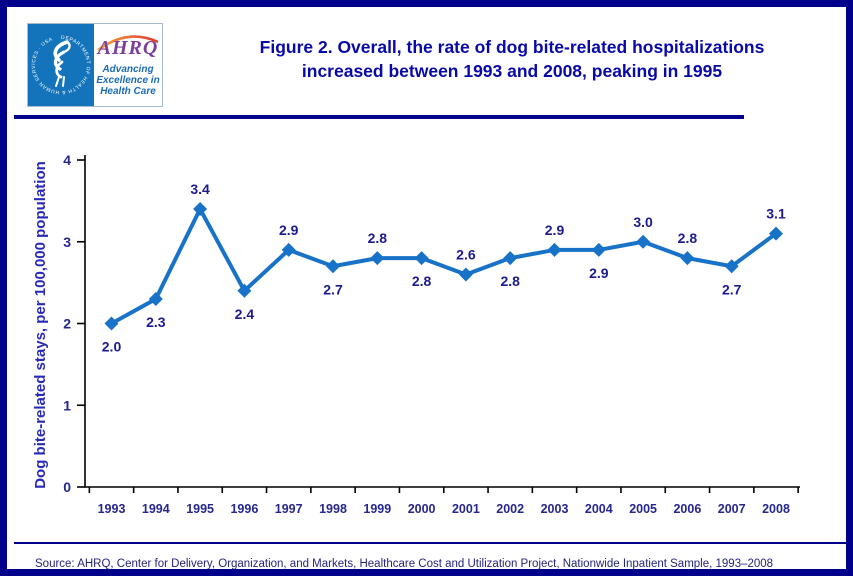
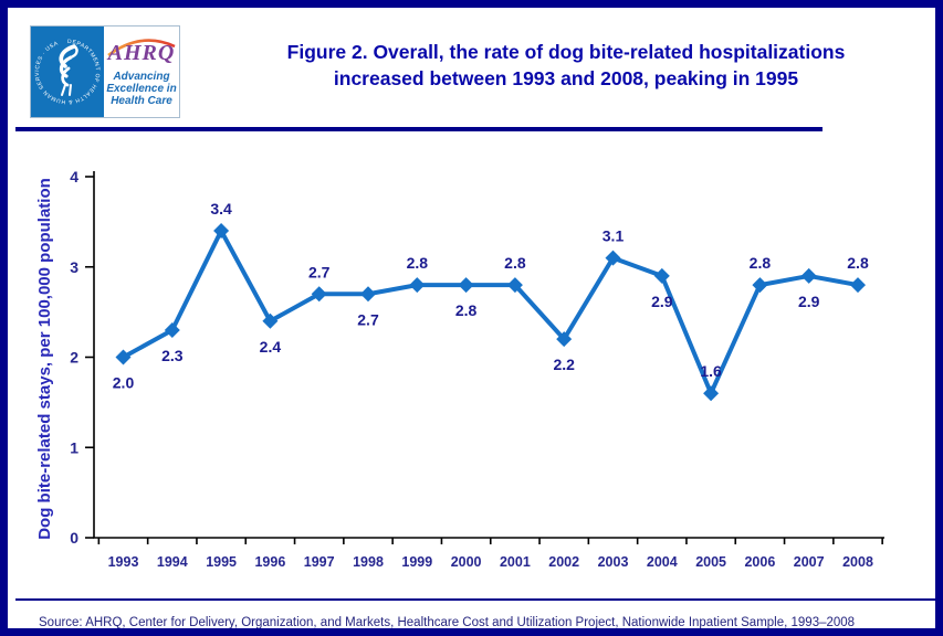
1997: 2.9 -> 2.7
2001: 2.6 -> 2.8
2002: 2.8 -> 2.2
2003: 2.9 -> 3.1
2005: 3.0 -> 1.6
2007: 2.7 -> 2.9
2008: 3.1 -> 2.8
